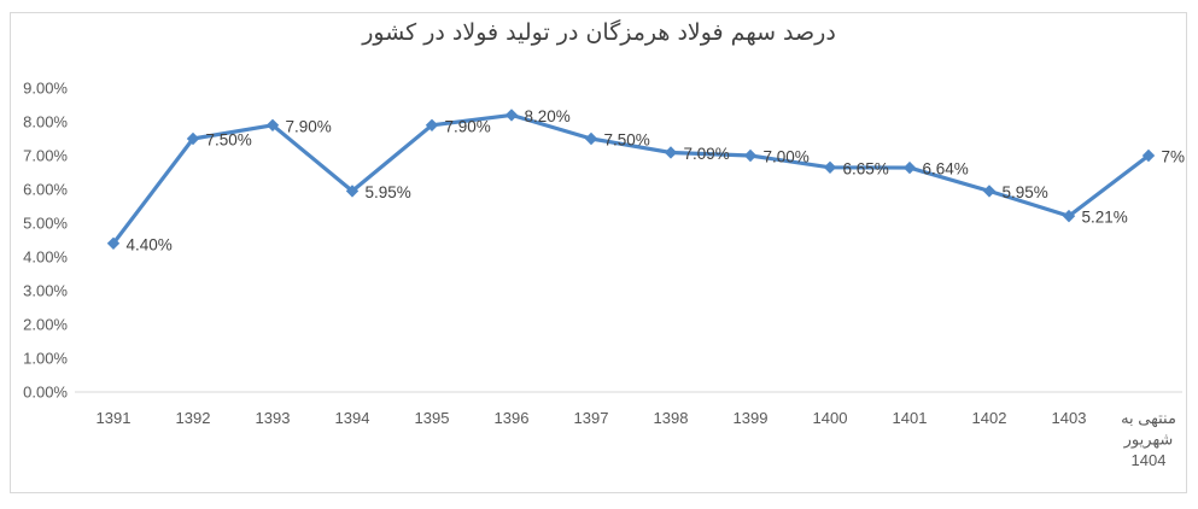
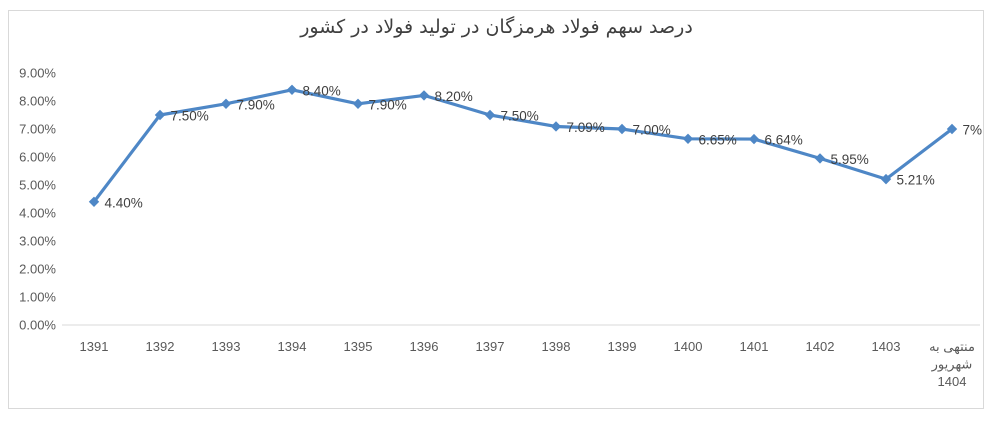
1394: 5.95% -> 8.40%
